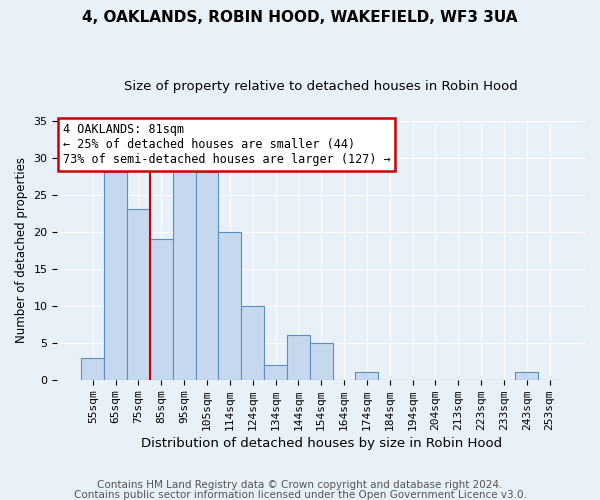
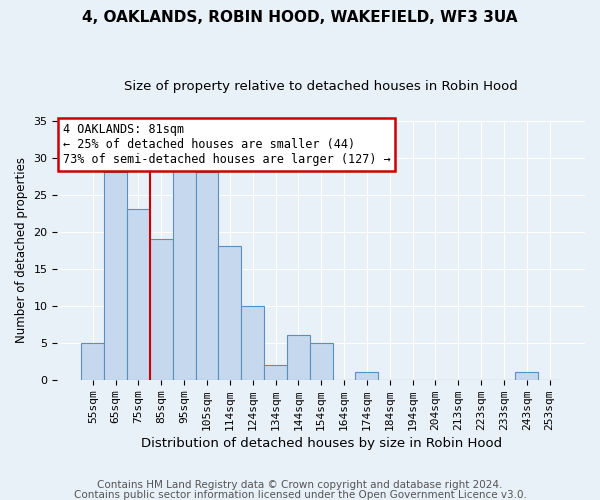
55sqm: 3 -> 5
114sqm: 20 -> 18
